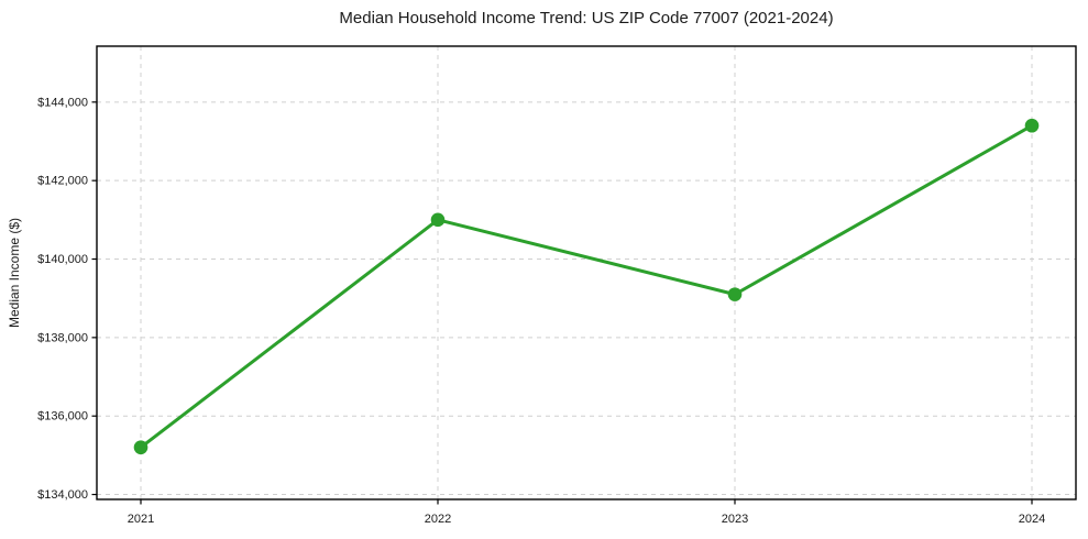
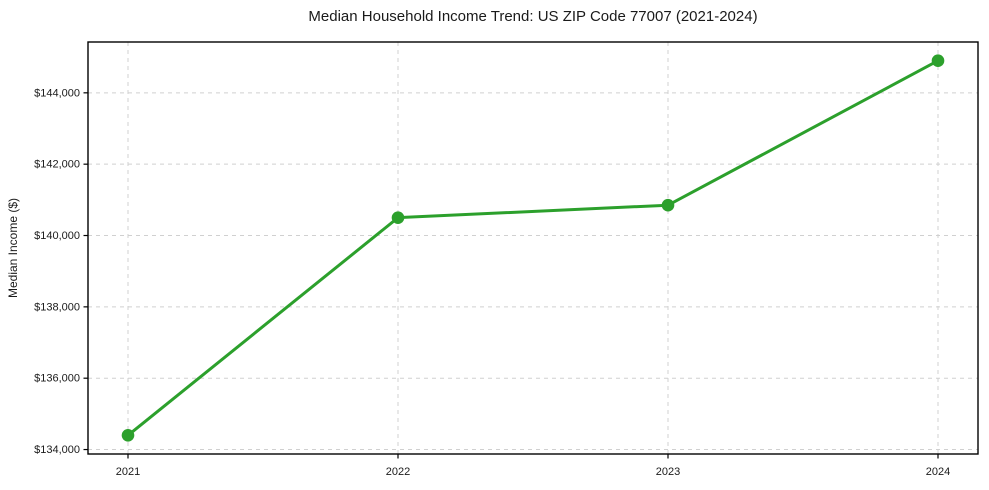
2021: $135200 -> $134400
2022: $141000 -> $140500
2023: $139100 -> $140800
2024: $143400 -> $144900
